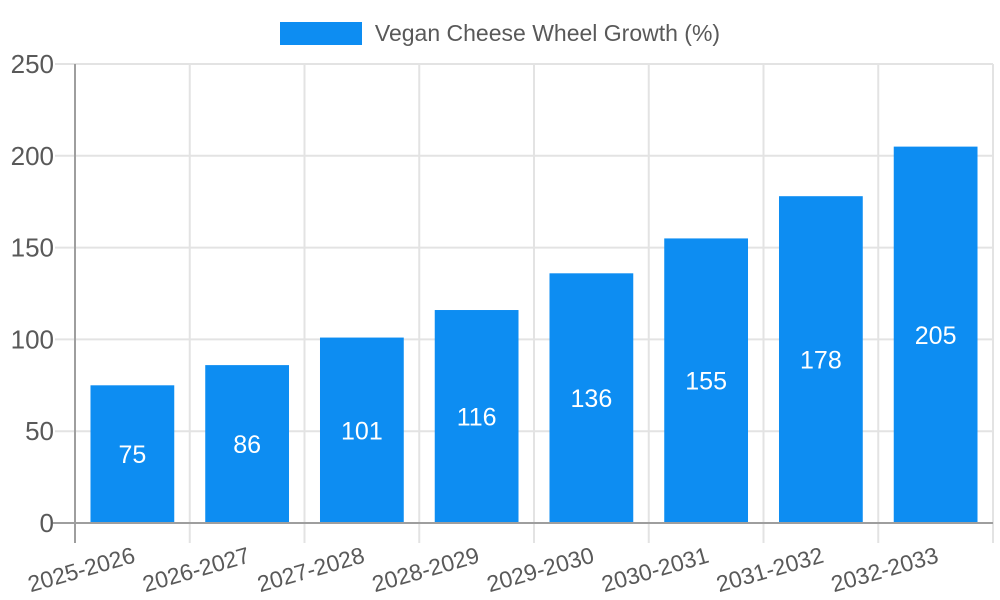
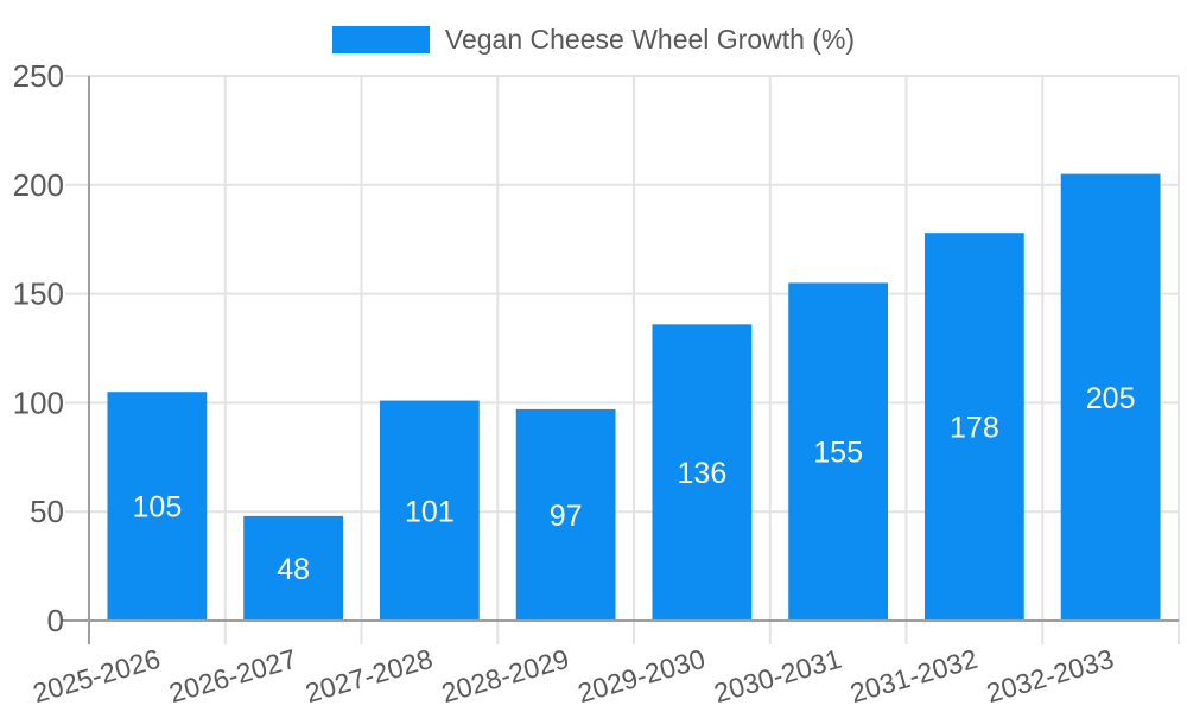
2025-2026: 75 -> 105
2026-2027: 86 -> 48
2028-2029: 116 -> 97
